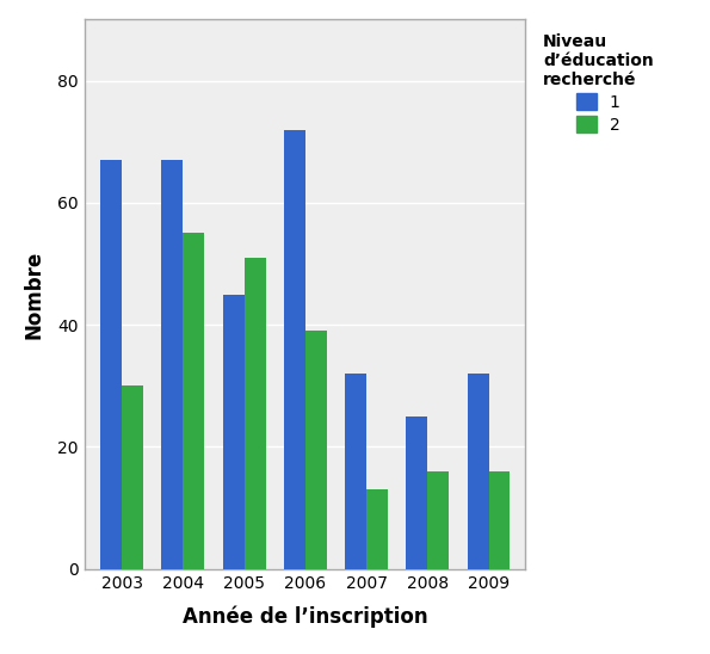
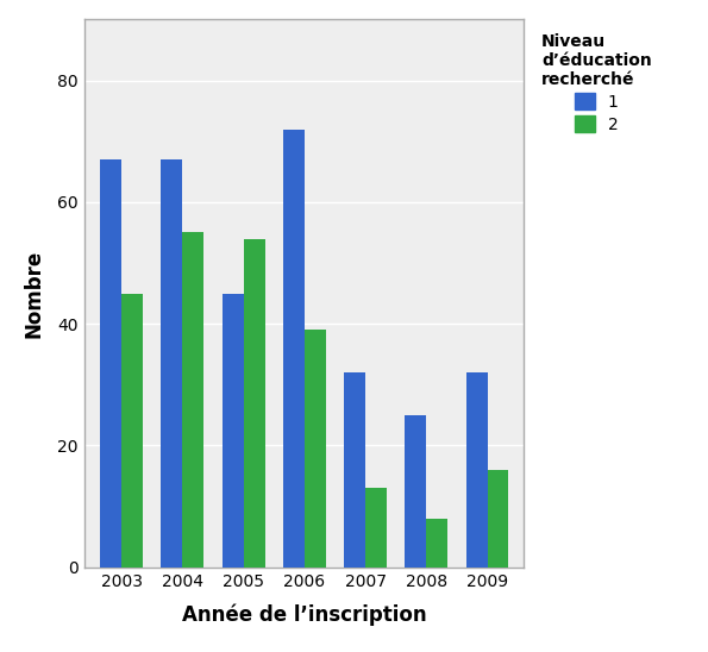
2/2003: 30 -> 45
2/2005: 51 -> 54
2/2008: 16 -> 8
